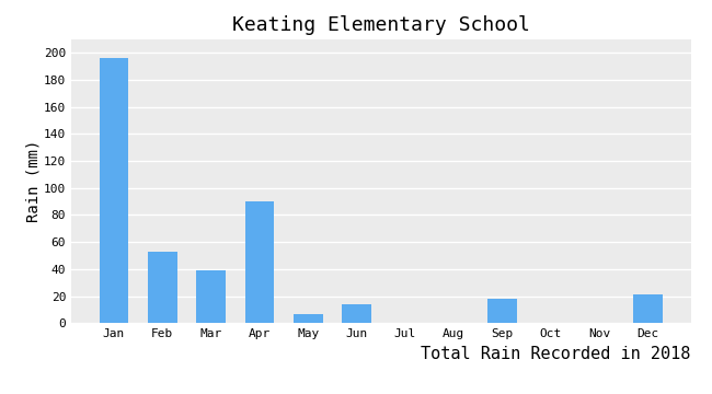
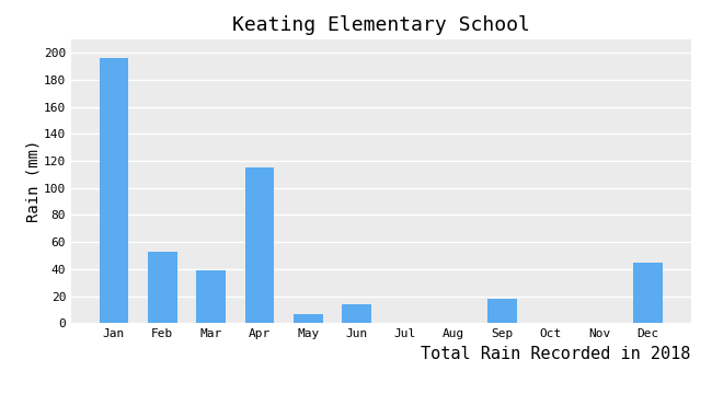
Apr: 90 -> 115
Dec: 21 -> 45
